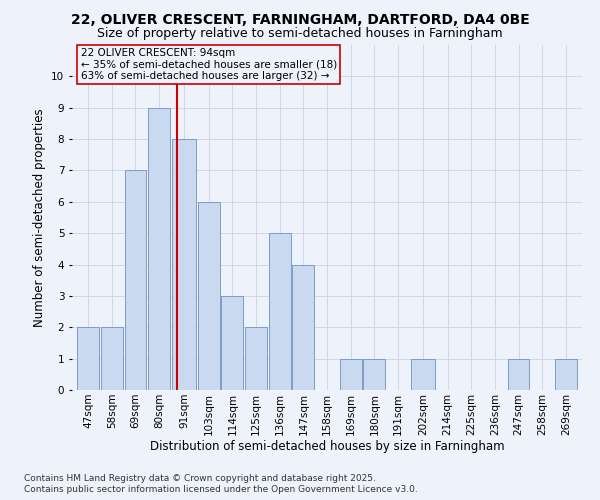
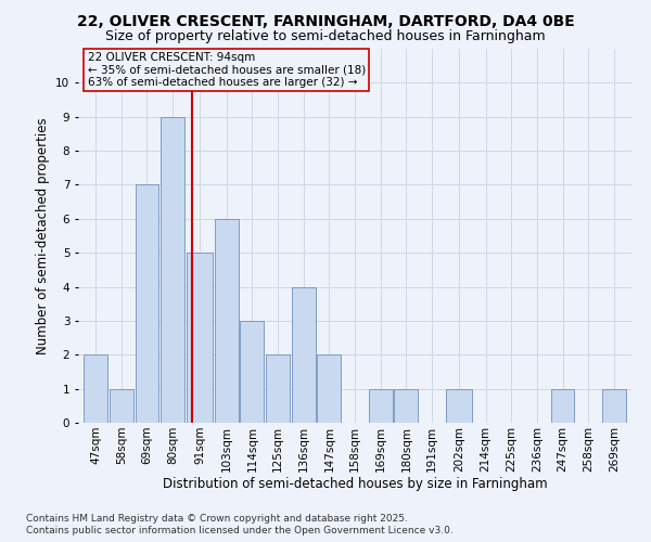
58sqm: 2 -> 1
91sqm: 8 -> 5
136sqm: 5 -> 4
147sqm: 4 -> 2
